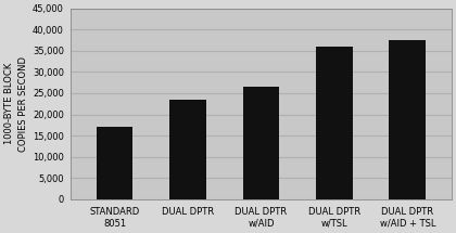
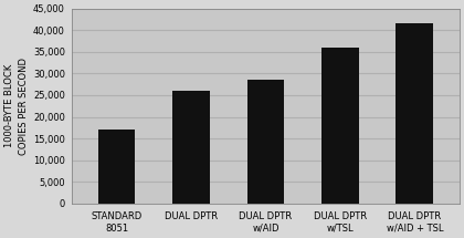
DUAL DPTR: 23,500 -> 26,000
DUAL DPTR w/AID: 26,500 -> 28,500
DUAL DPTR w/AID + TSL: 37,500 -> 41,500
